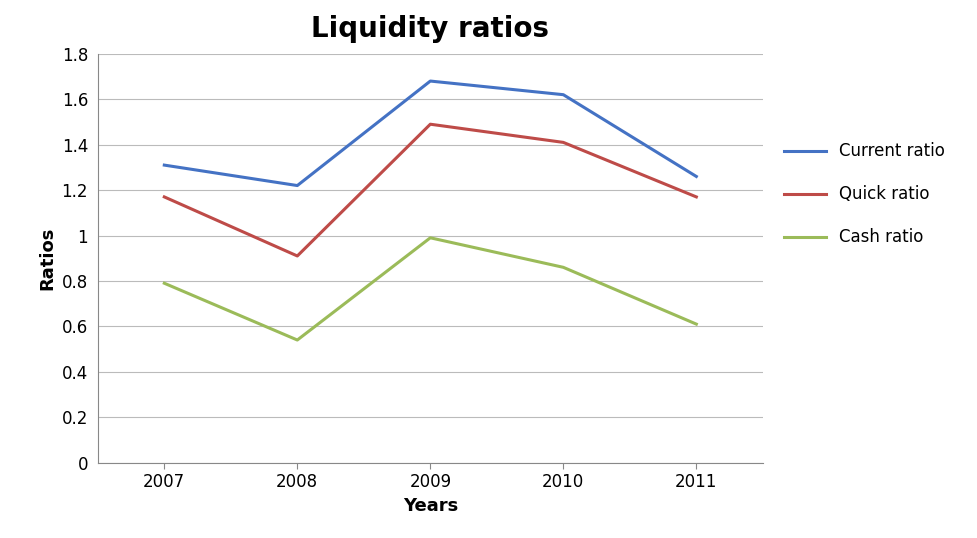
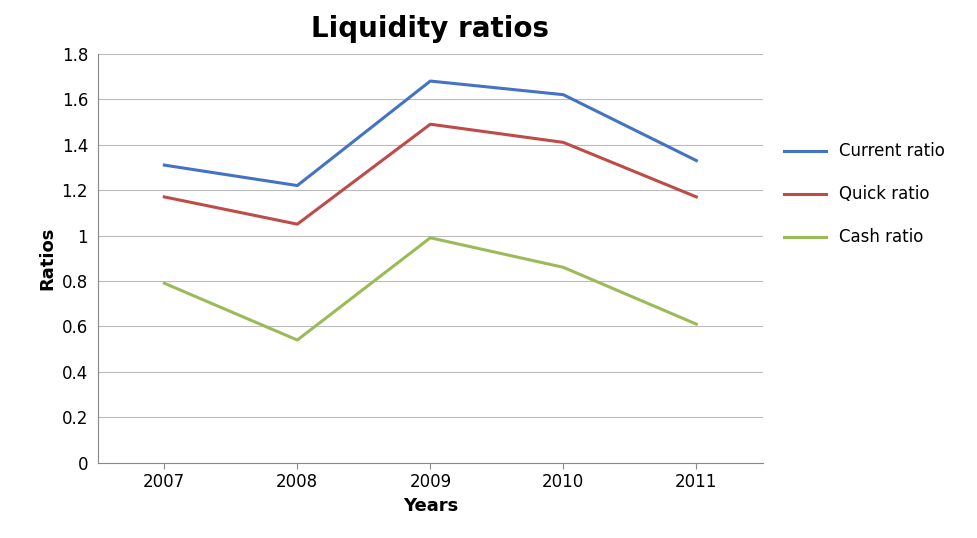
Quick ratio/2008: 0.91 -> 1.05
Current ratio/2011: 1.26 -> 1.33
